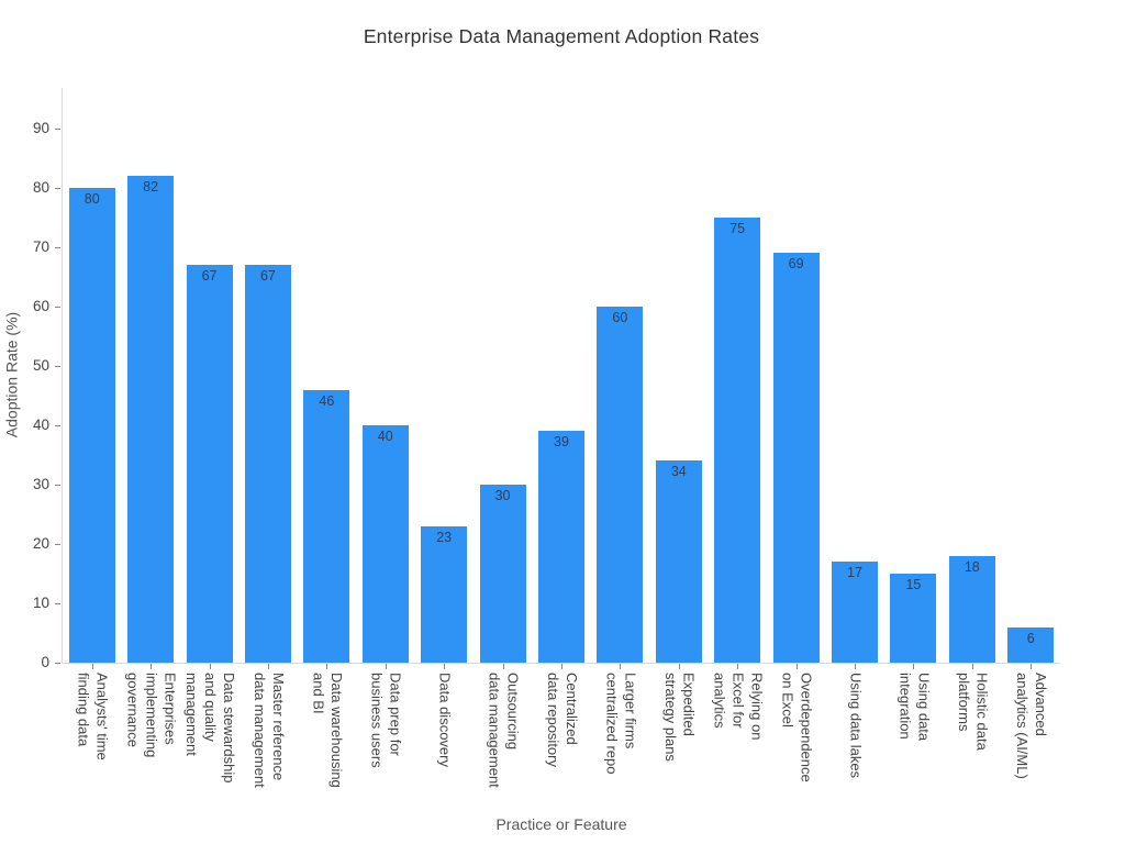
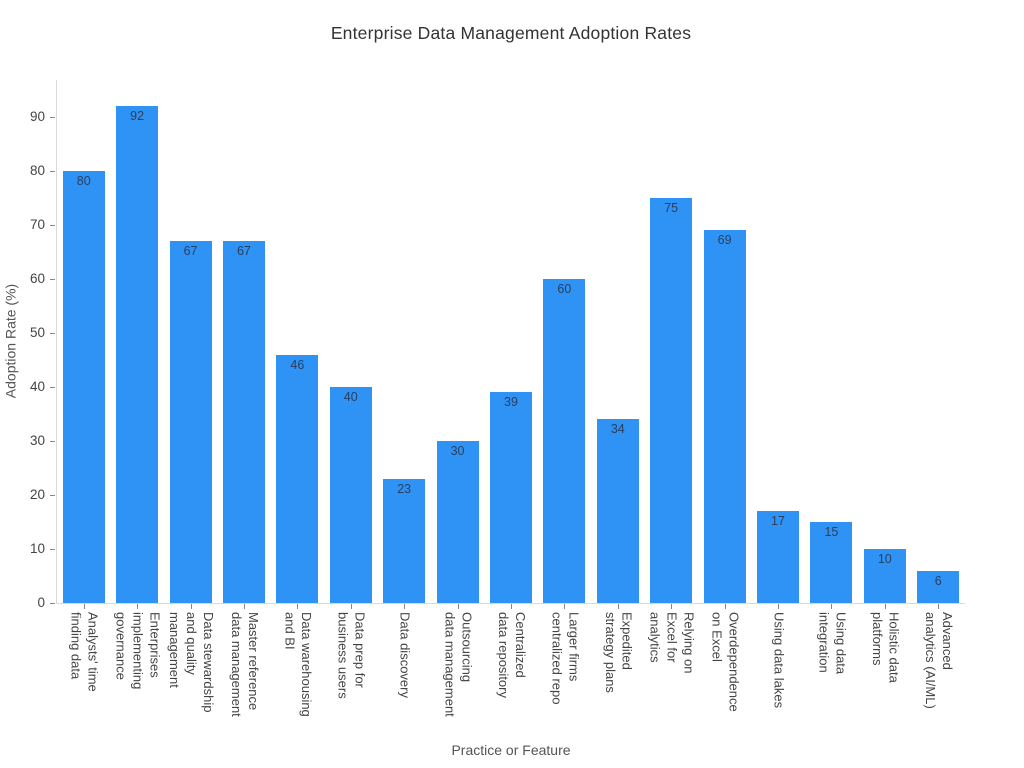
Enterprises implementing governance: 82 -> 92
Holistic data platforms: 18 -> 10
